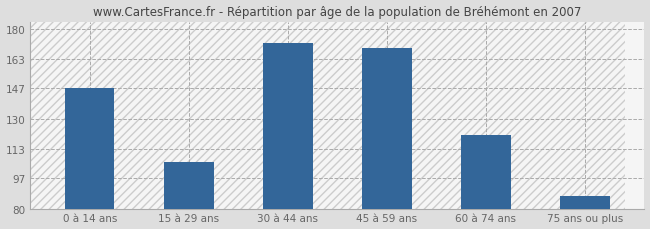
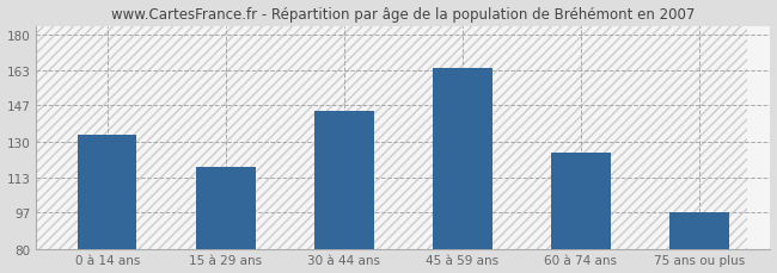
0 à 14 ans: 147 -> 133
15 à 29 ans: 106 -> 118
30 à 44 ans: 172 -> 144
45 à 59 ans: 169 -> 164
60 à 74 ans: 121 -> 125
75 ans ou plus: 87 -> 97
